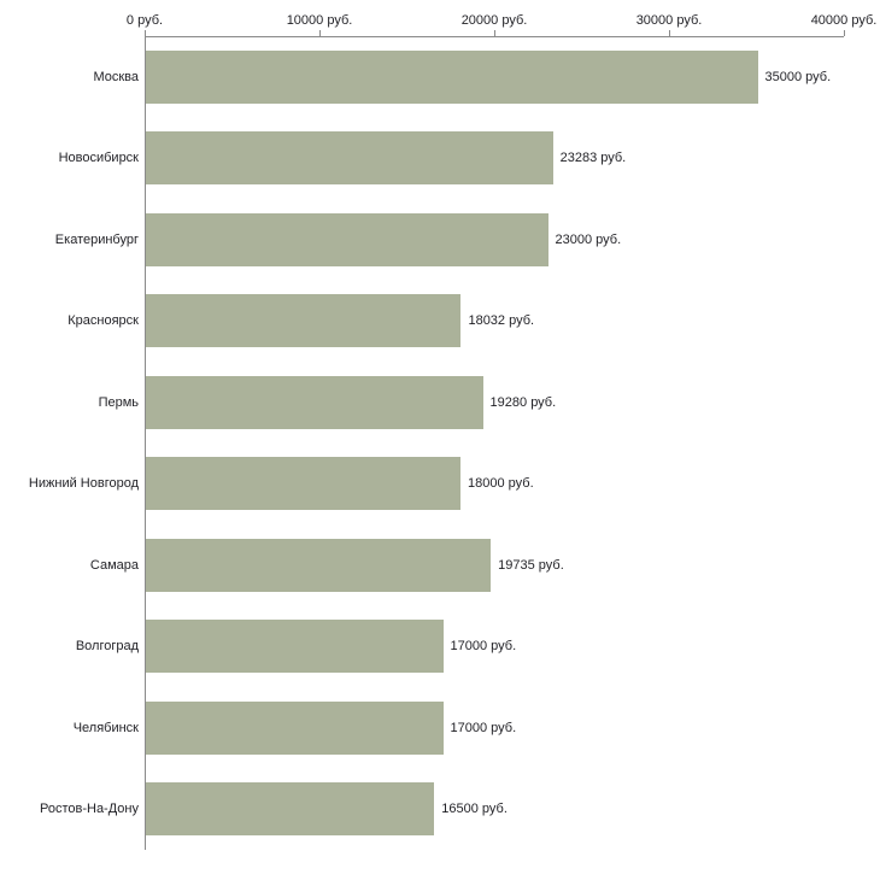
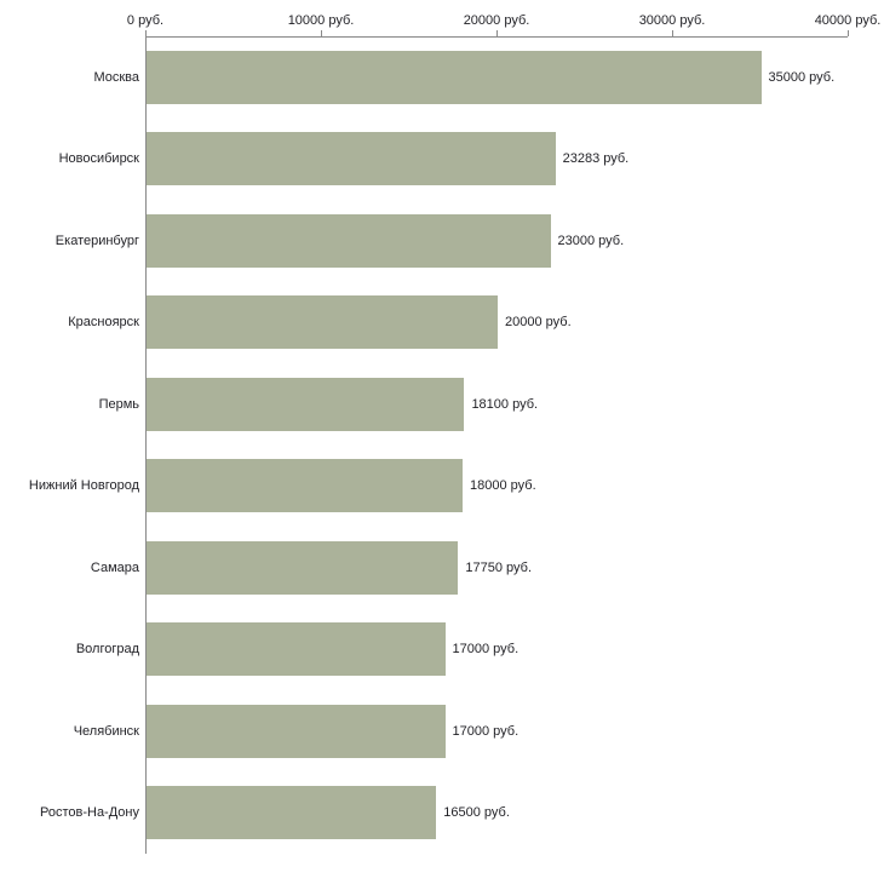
Красноярск: 18032 -> 20000
Пермь: 19280 -> 18100
Самара: 19735 -> 17750
